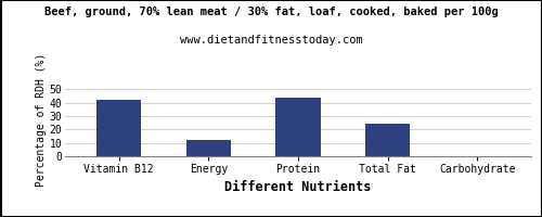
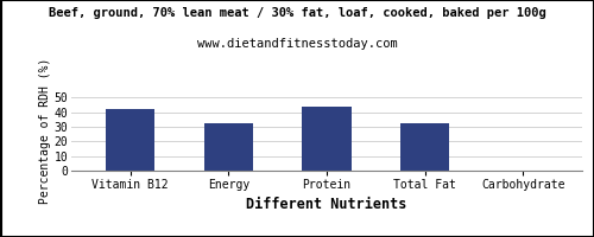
Energy: 12 -> 32
Total Fat: 24 -> 32
